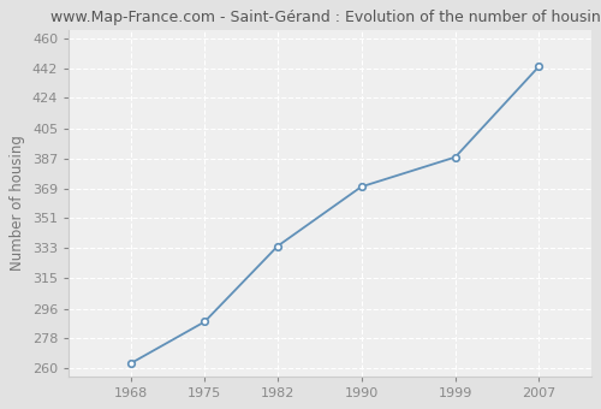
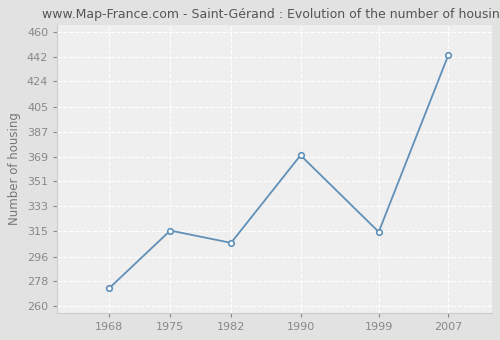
1968: 263 -> 273
1975: 288 -> 315
1982: 334 -> 306
1999: 388 -> 314
